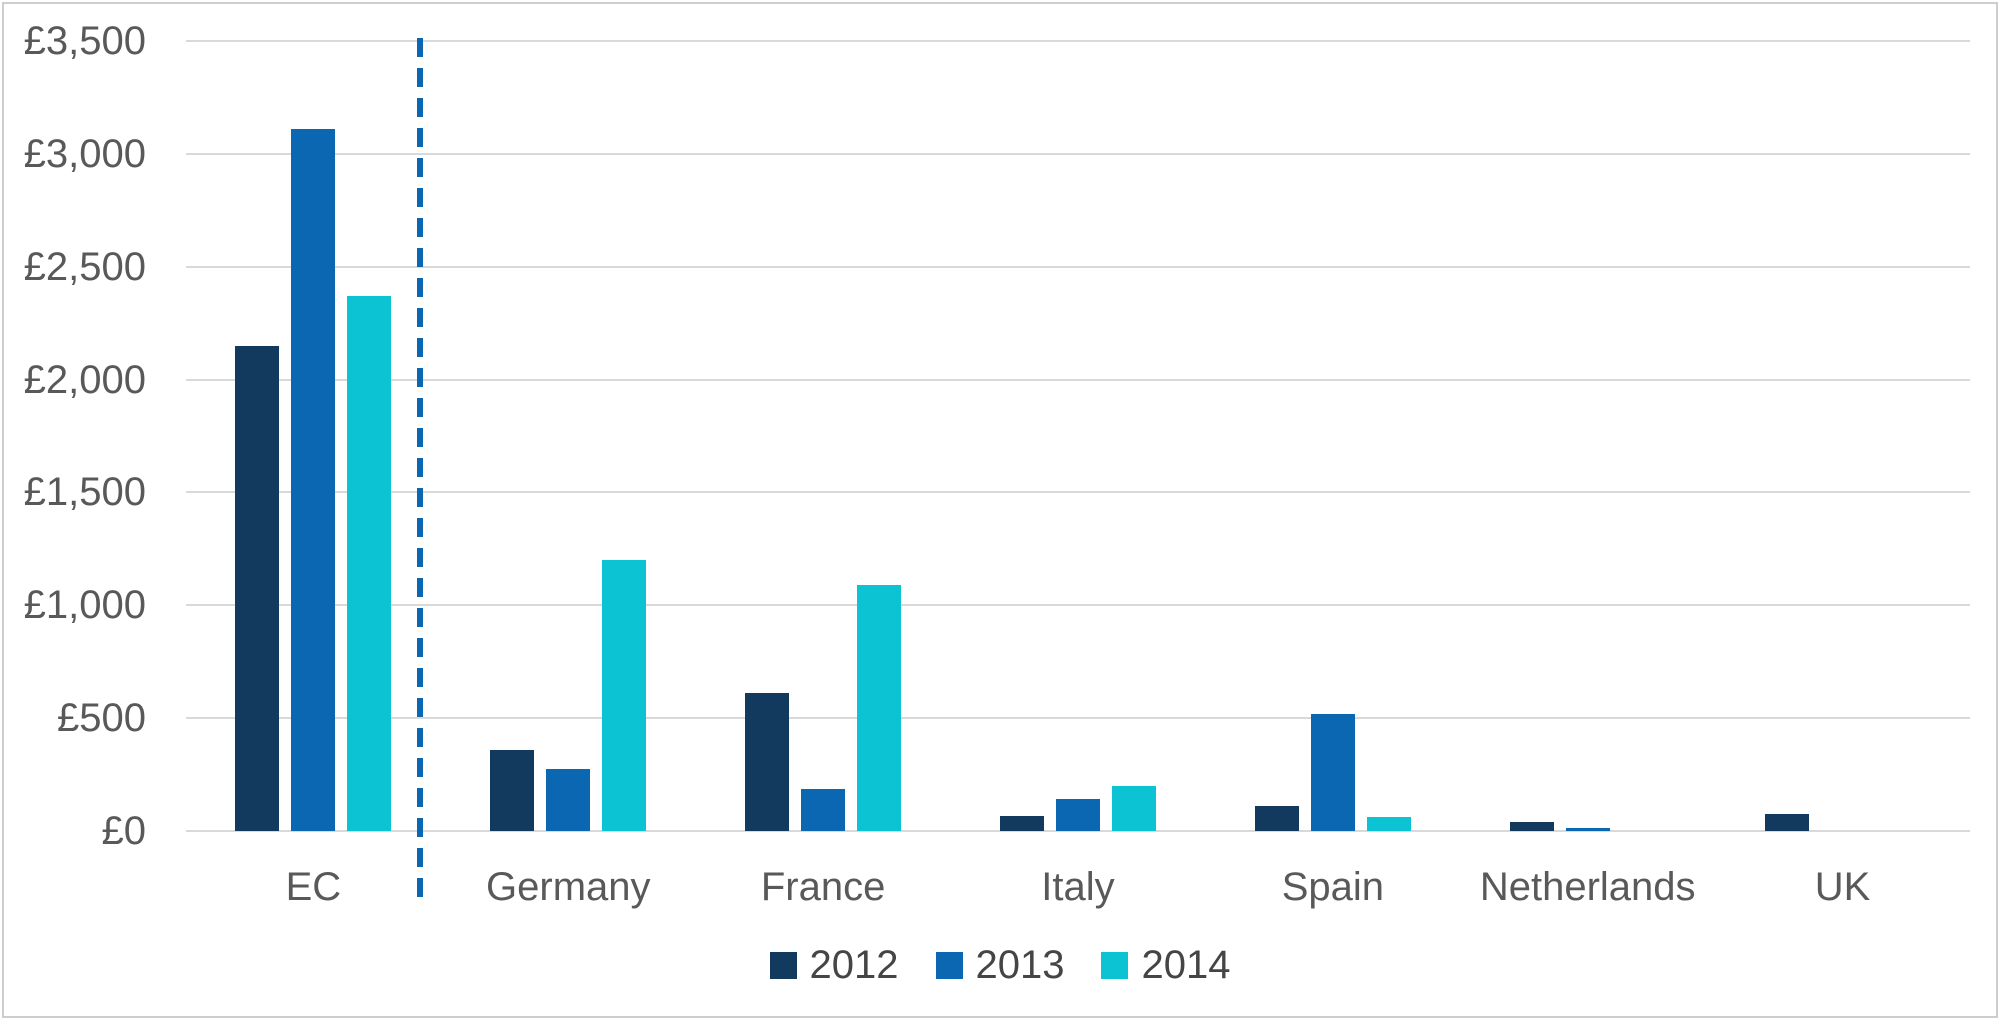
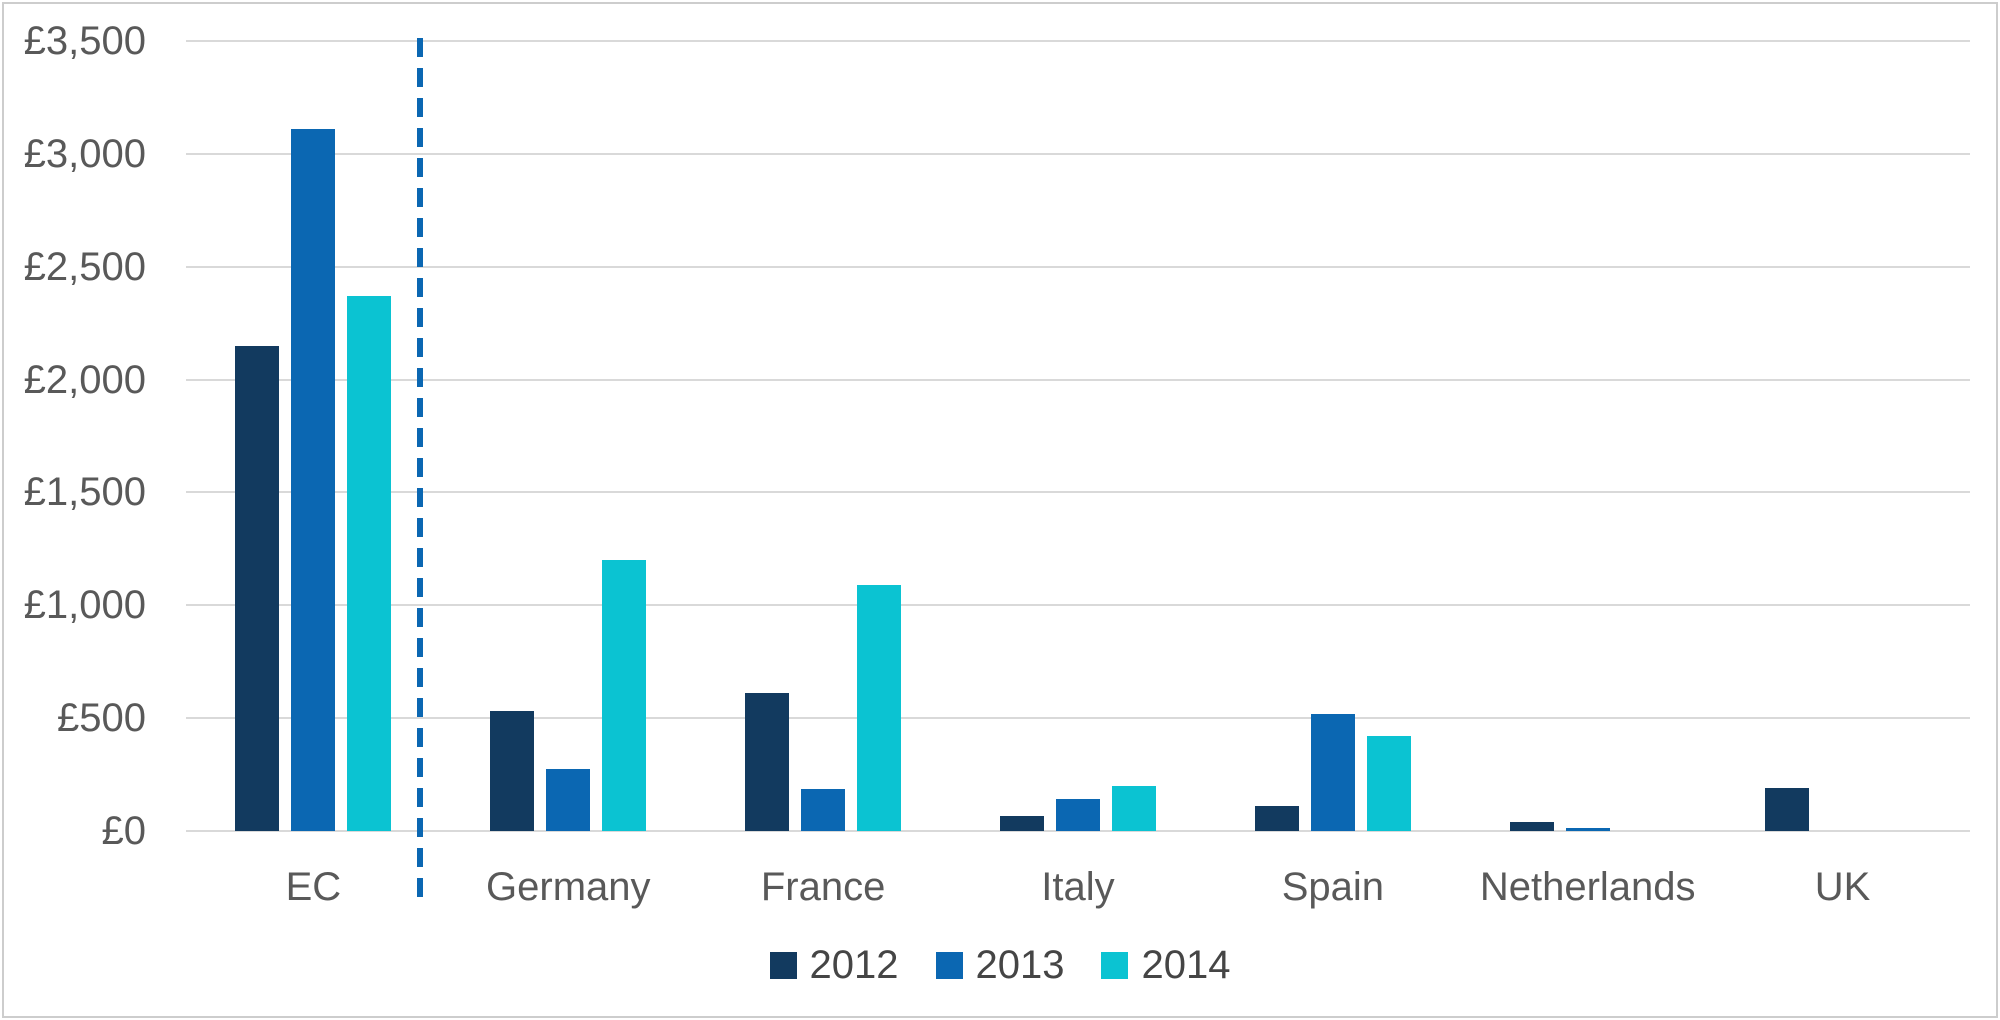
2012/Germany: £360 -> £530
2014/Spain: £60 -> £420
2012/UK: £80 -> £190
